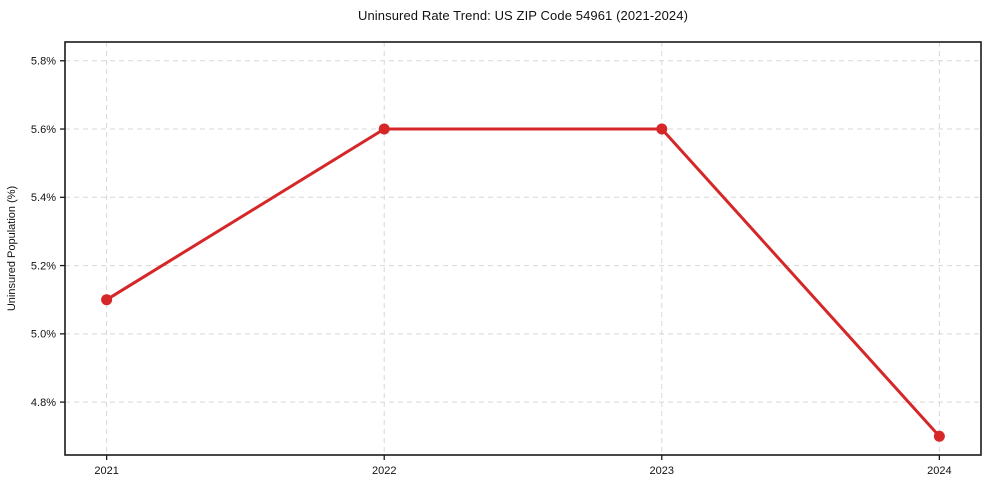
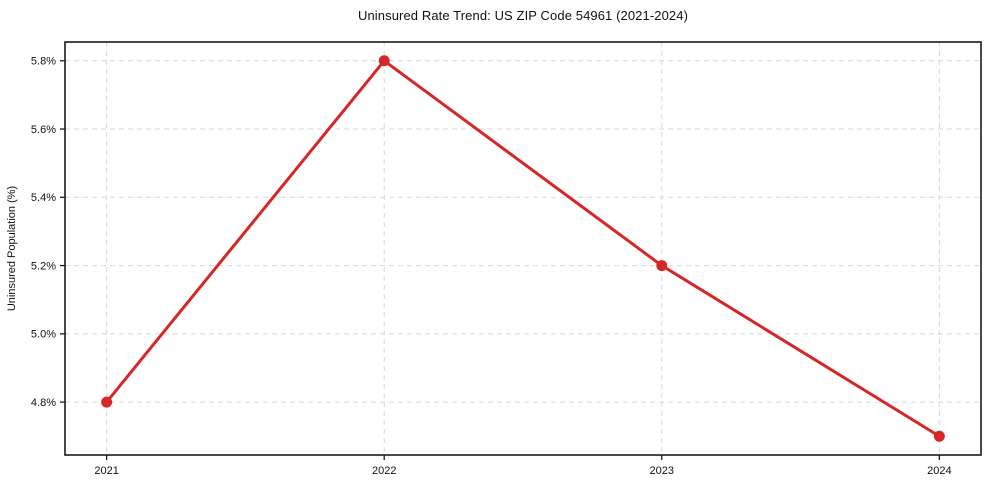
2021: 5.1% -> 4.8%
2022: 5.6% -> 5.8%
2023: 5.6% -> 5.2%
